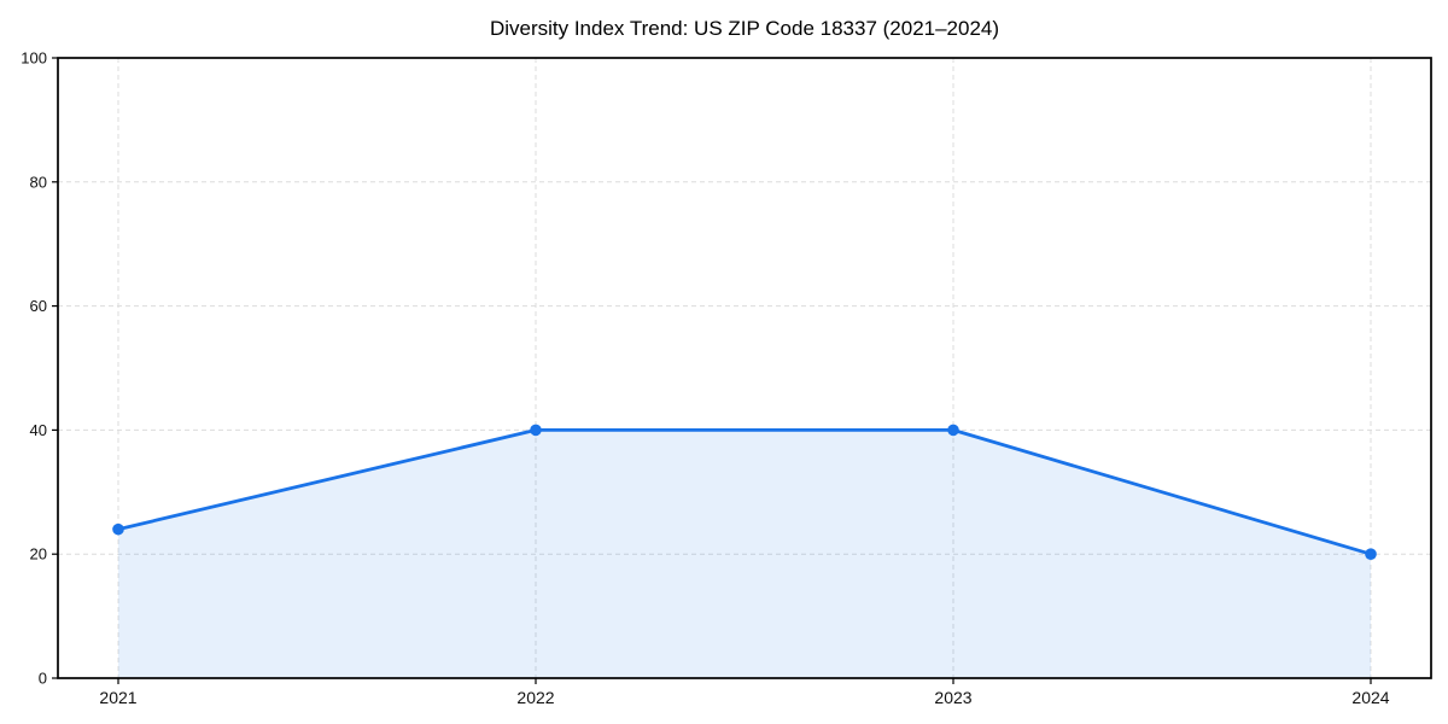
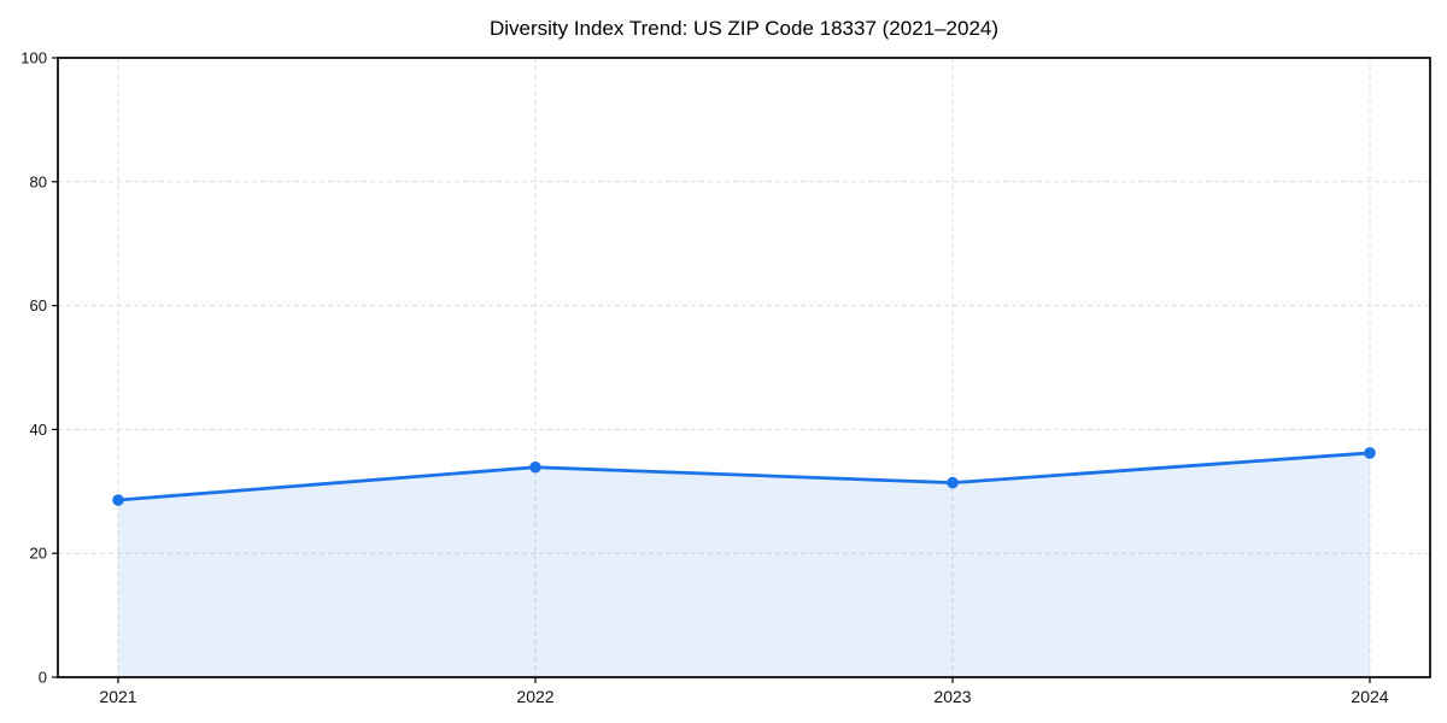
2021: 24 -> 29
2022: 40 -> 34
2023: 40 -> 31
2024: 20 -> 36
